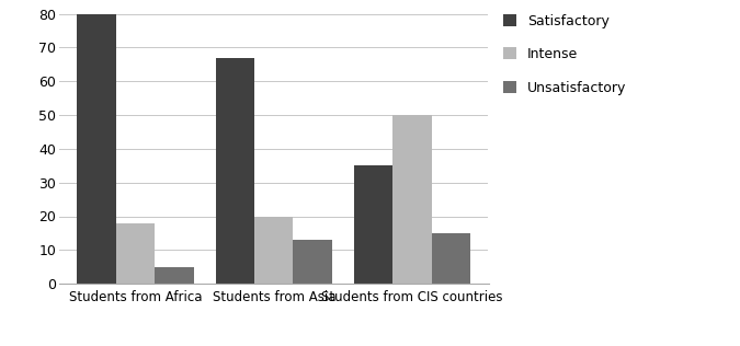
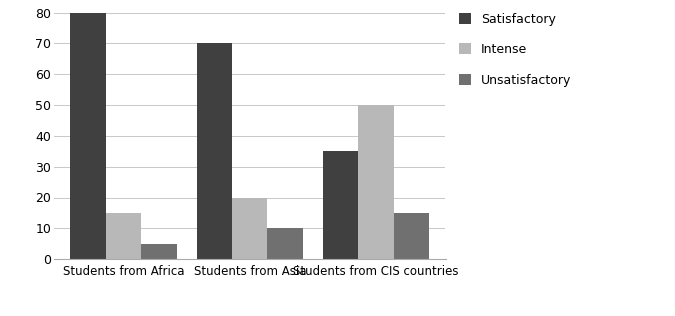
Intense/Students from Africa: 18 -> 15
Satisfactory/Students from Asia: 67 -> 70
Unsatisfactory/Students from Asia: 13 -> 10
